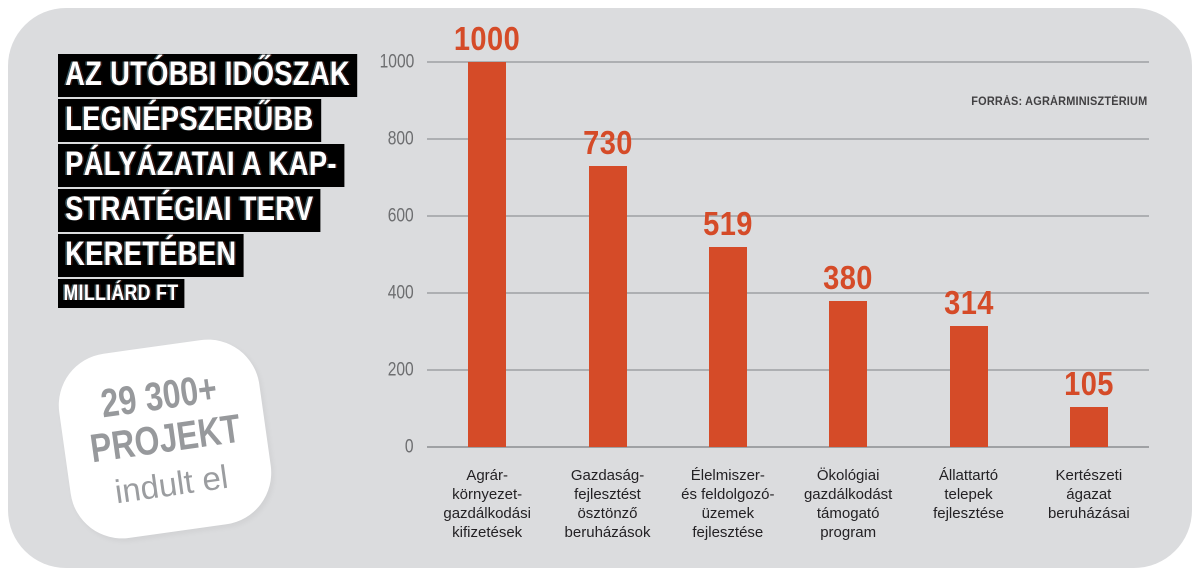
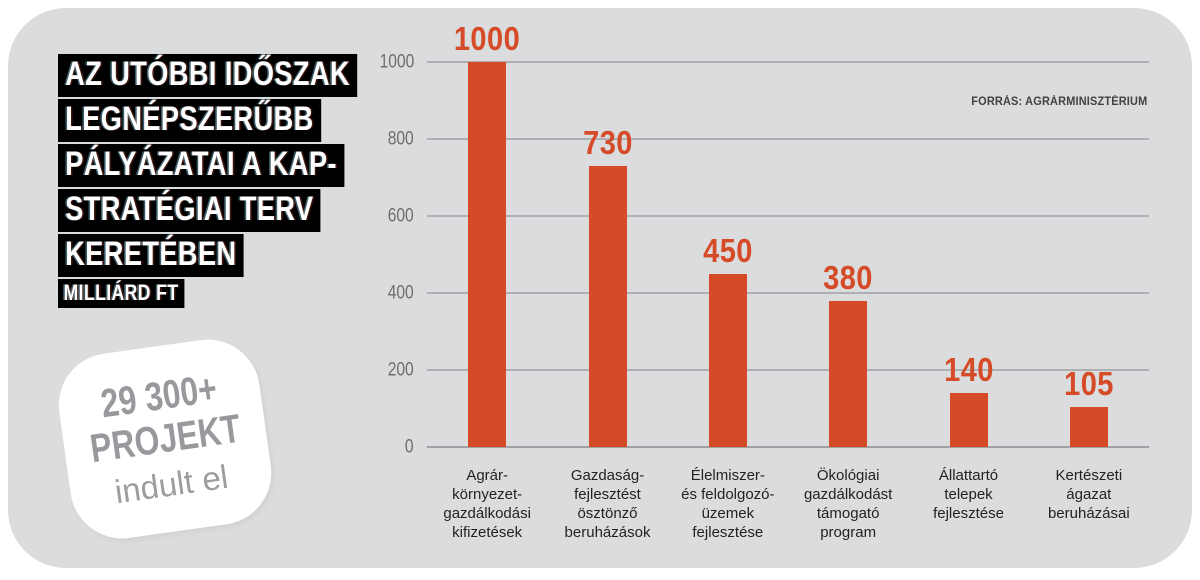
Élelmiszer- és feldolgozó- üzemek fejlesztése: 519 -> 450
Állattartó telepek fejlesztése: 314 -> 140
